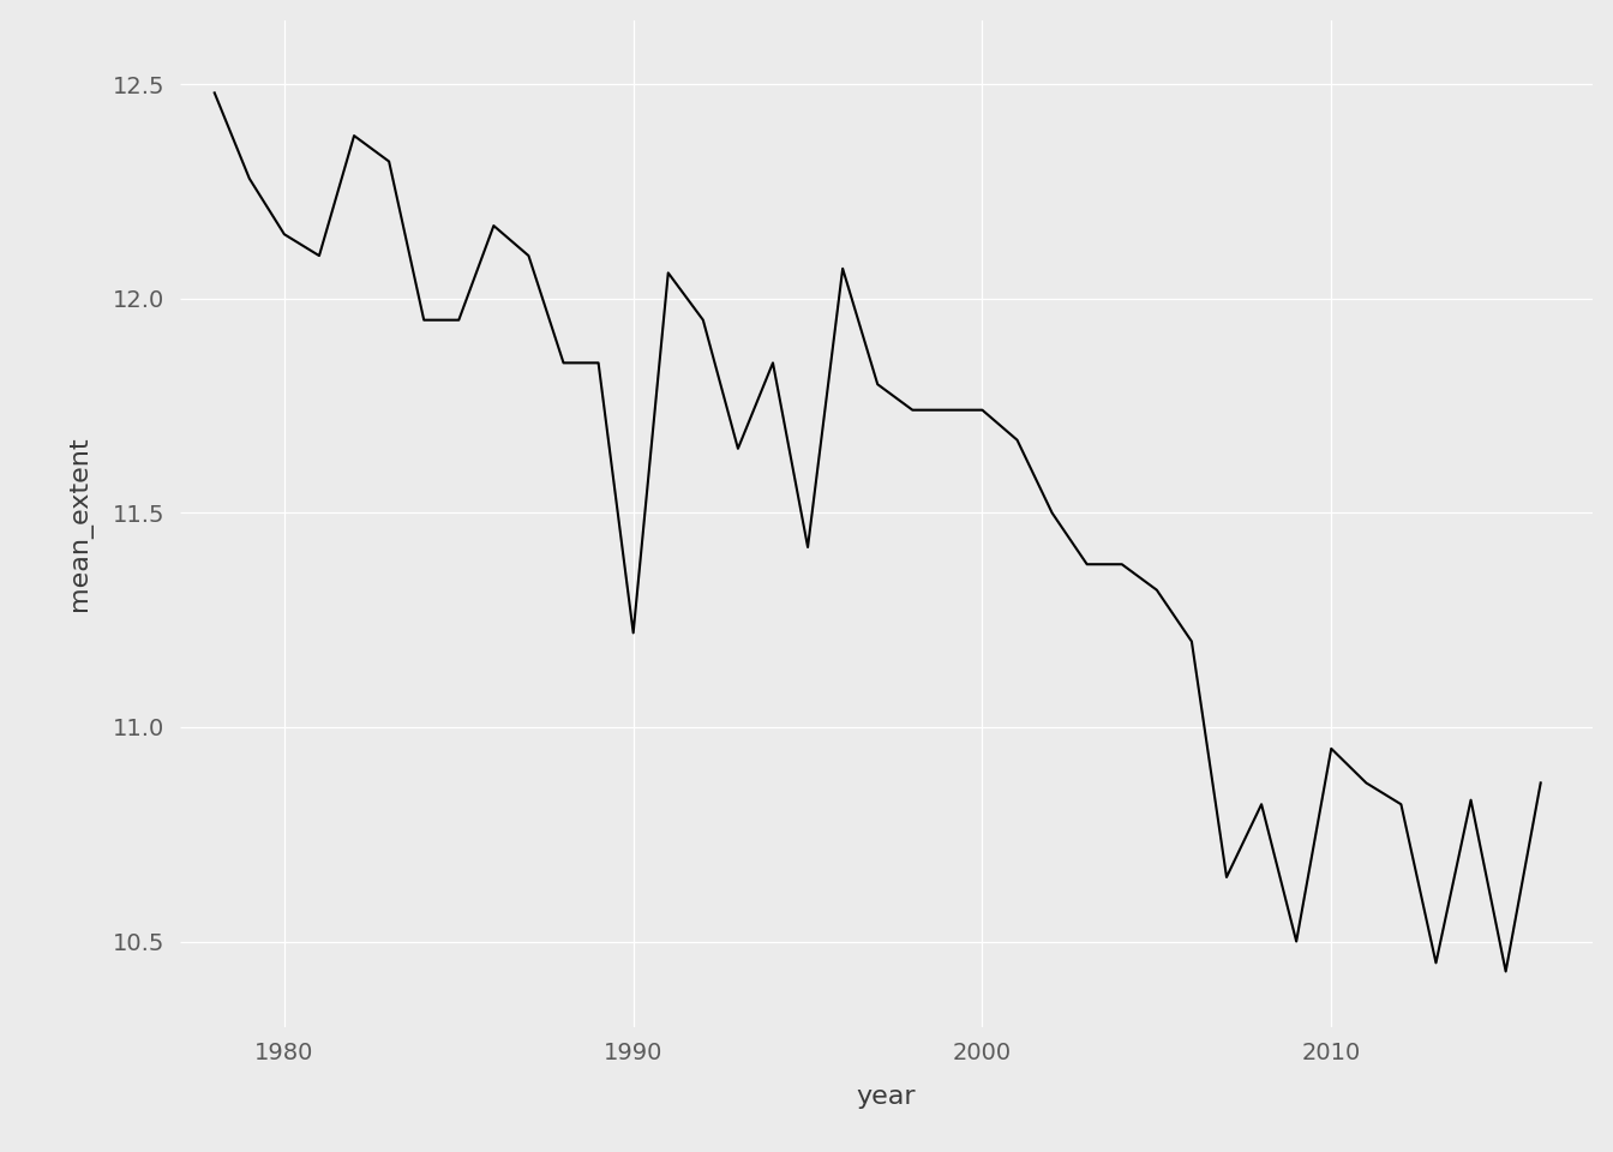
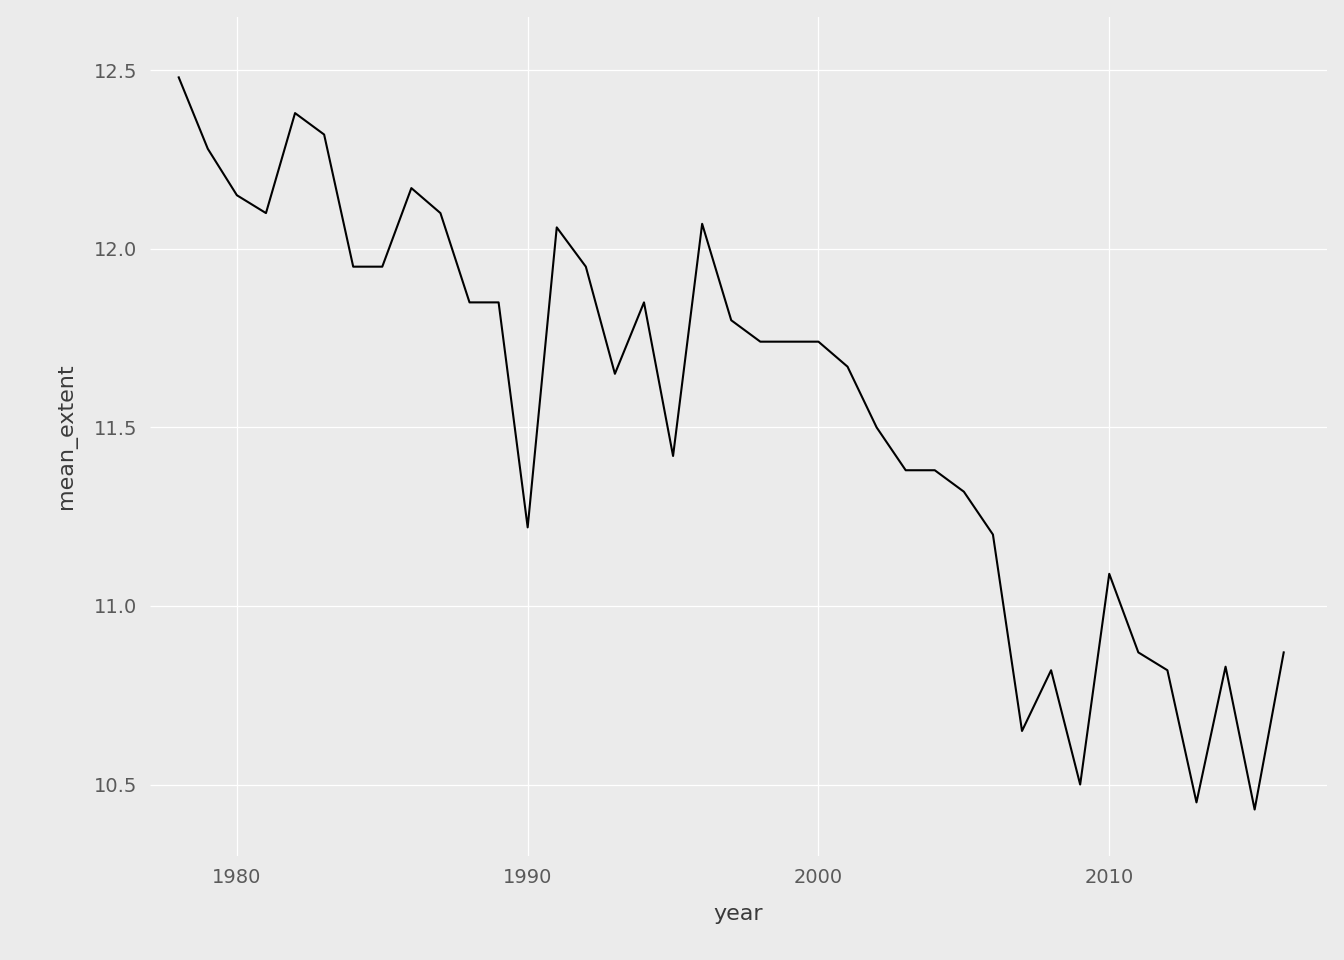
2010: 10.95 -> 11.09
